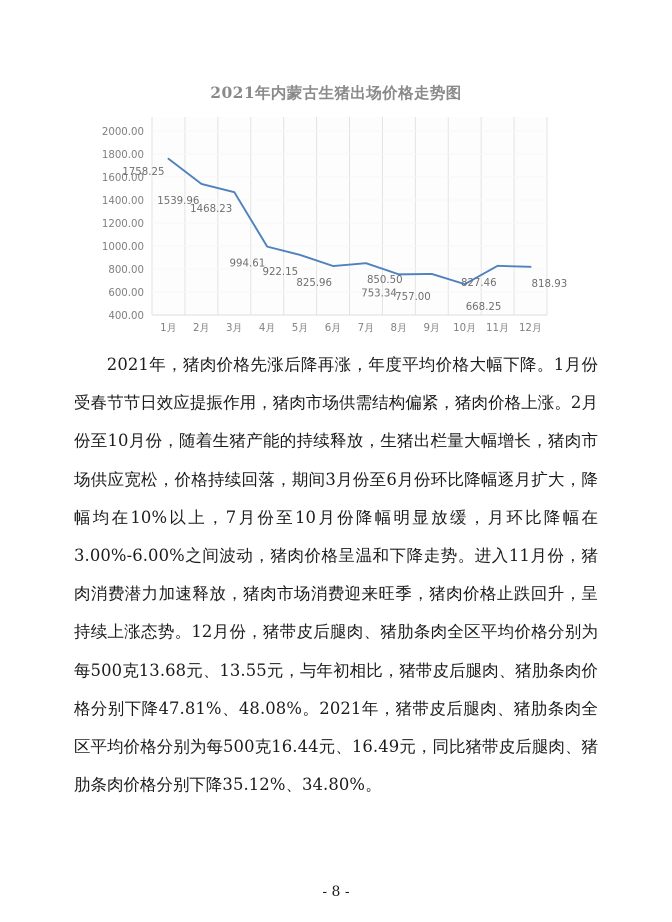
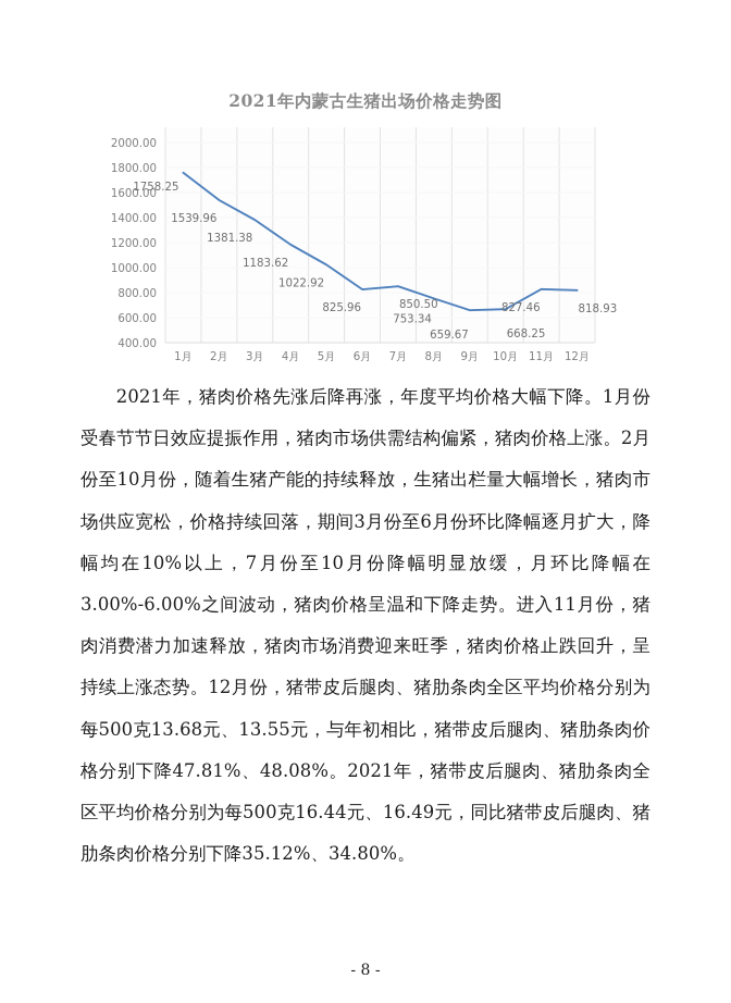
3月: 1468.23 -> 1381.38
4月: 994.61 -> 1183.62
5月: 922.15 -> 1022.92
9月: 757.00 -> 659.67
